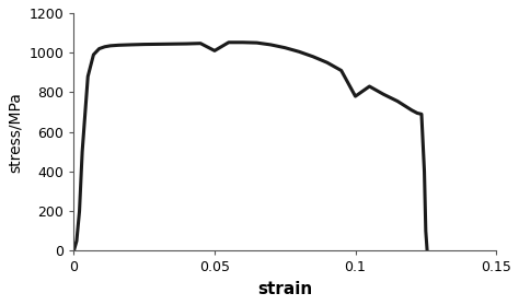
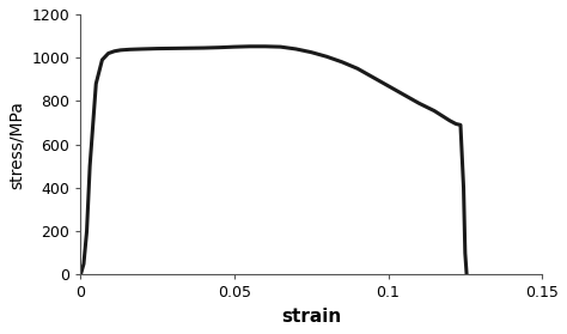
0.05: 1010 -> 1050
0.1: 780 -> 870
